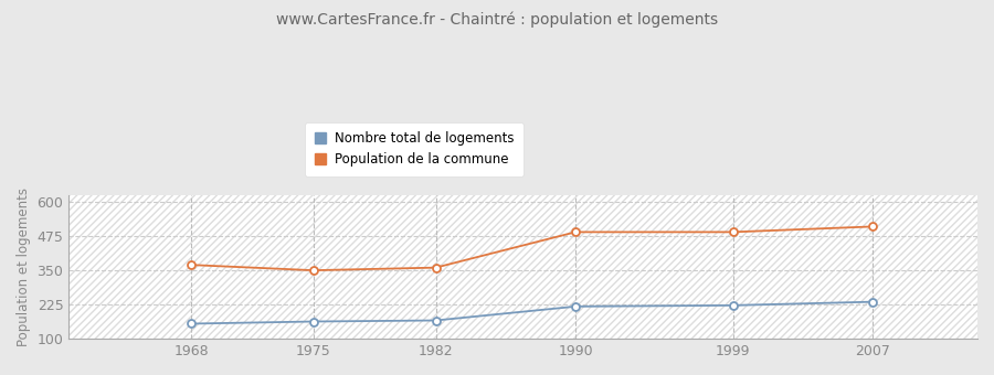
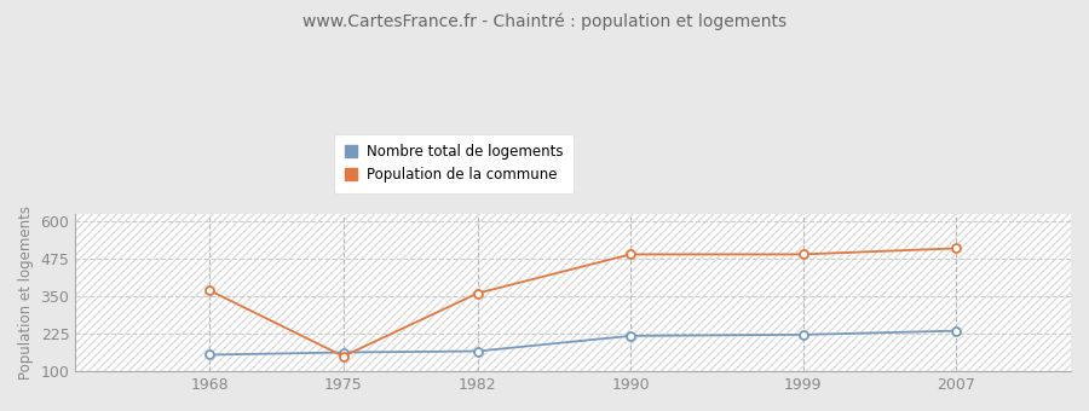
Population de la commune/1975: 350 -> 150
